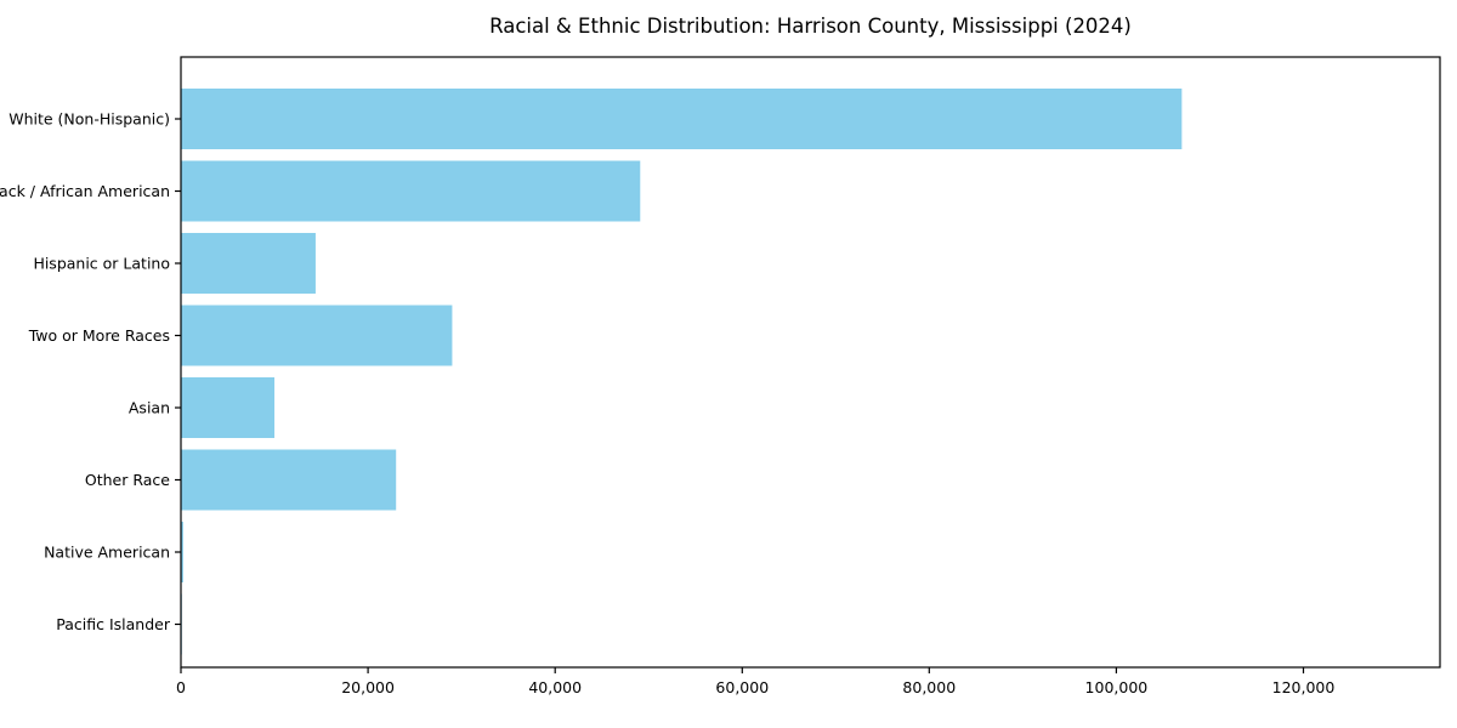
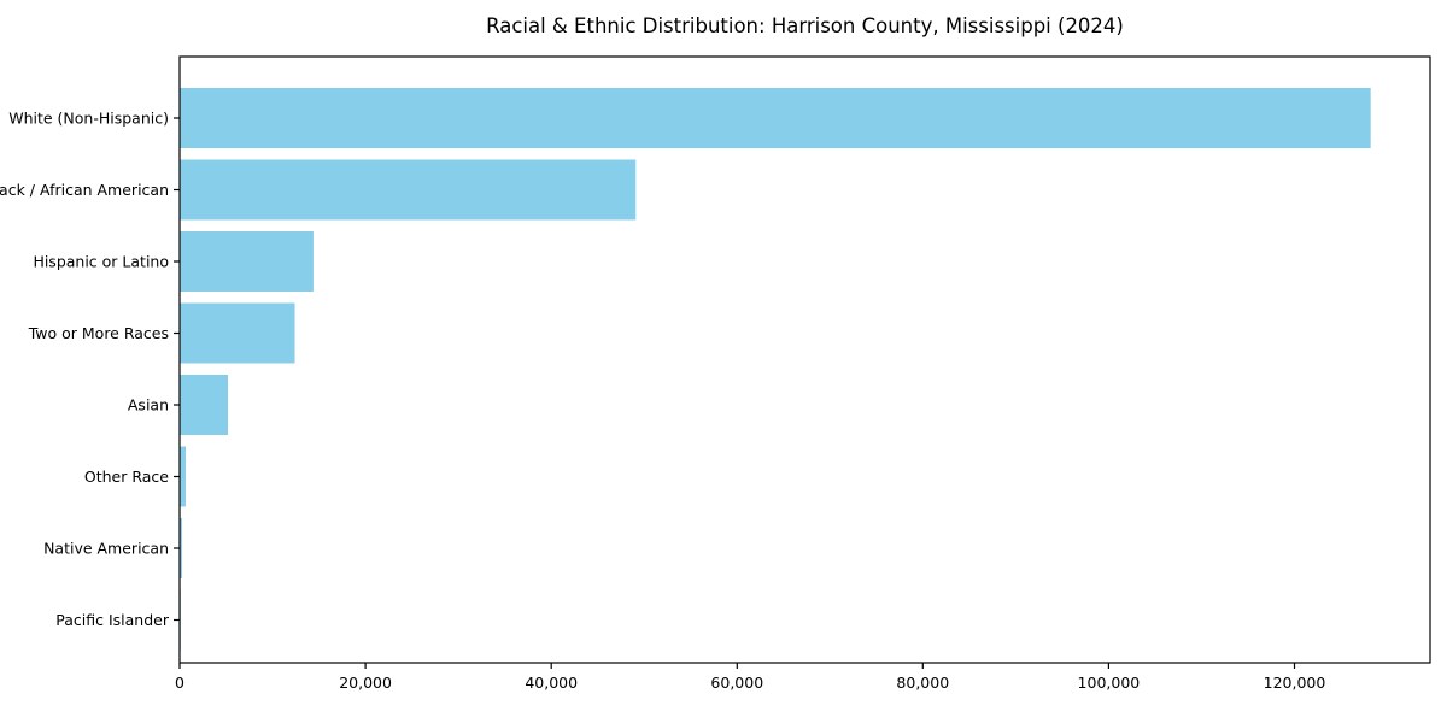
White (Non-Hispanic): 107000 -> 128000
Two or More Races: 29000 -> 12000
Asian: 10000 -> 5000
Other Race: 23000 -> 1000
